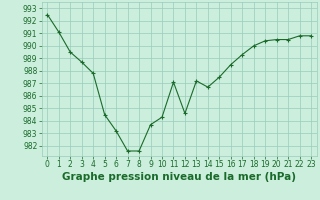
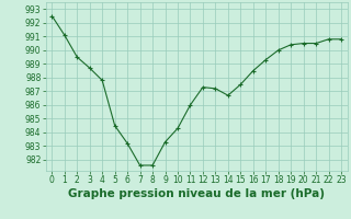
9: 983.7 -> 983.3
11: 987.1 -> 986.0
12: 984.6 -> 987.3
